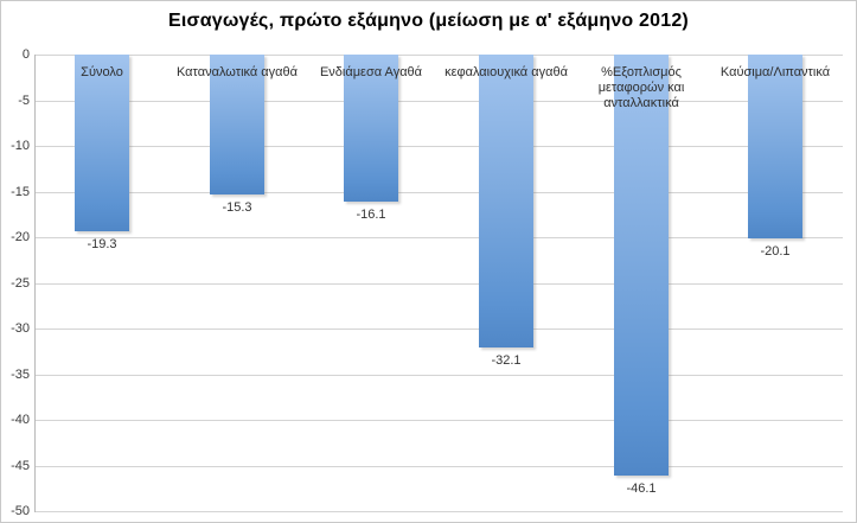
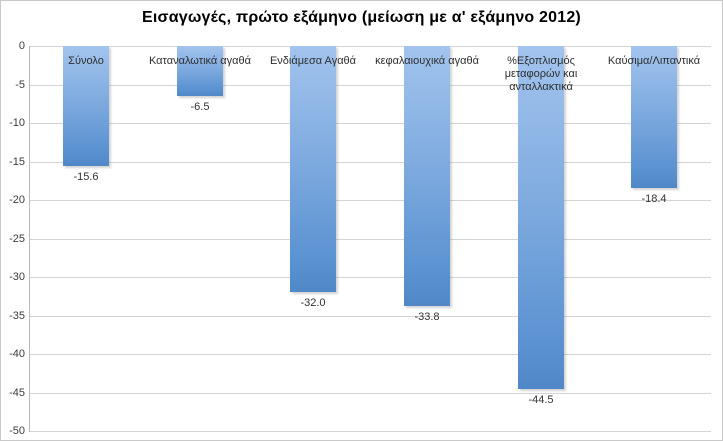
Σύνολο: -19.3 -> -15.6
Καταναλωτικά αγαθά: -15.3 -> -6.5
Ενδιάμεσα Αγαθά: -16.1 -> -32.0
κεφαλαιουχικά αγαθά: -32.1 -> -33.8
%Εξοπλισμός μεταφορών και ανταλλακτικά: -46.1 -> -44.5
Καύσιμα/Λιπαντικά: -20.1 -> -18.4
